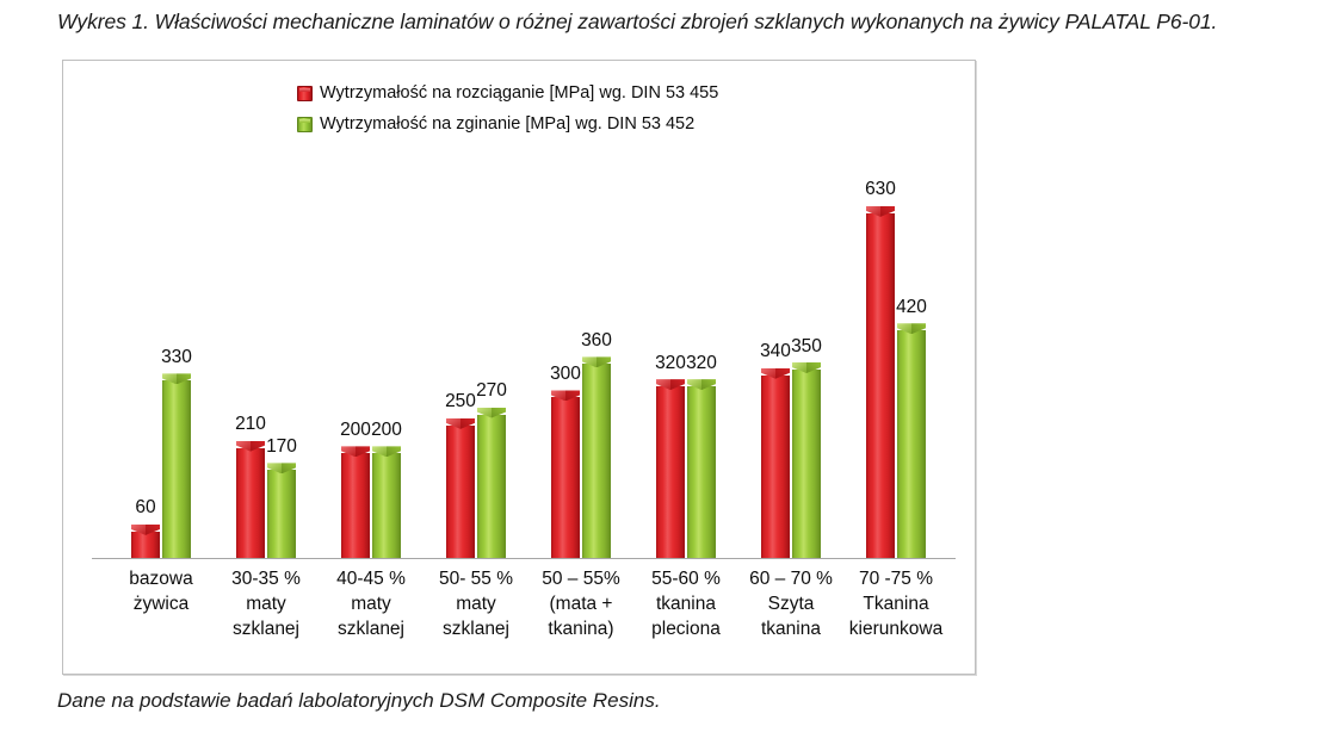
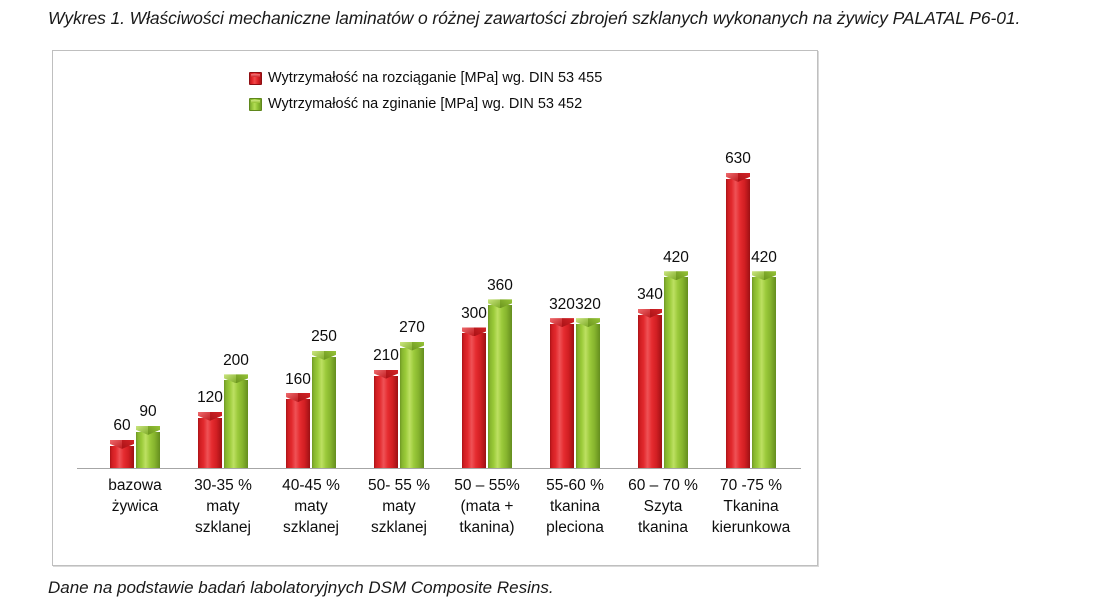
Wytrzymałość na zginanie [MPa] wg. DIN 53 452/bazowa żywica: 330 -> 90
Wytrzymałość na rozciąganie [MPa] wg. DIN 53 455/30-35 % maty szklanej: 210 -> 120
Wytrzymałość na zginanie [MPa] wg. DIN 53 452/30-35 % maty szklanej: 170 -> 200
Wytrzymałość na rozciąganie [MPa] wg. DIN 53 455/40-45 % maty szklanej: 200 -> 160
Wytrzymałość na zginanie [MPa] wg. DIN 53 452/40-45 % maty szklanej: 200 -> 250
Wytrzymałość na rozciąganie [MPa] wg. DIN 53 455/50- 55 % maty szklanej: 250 -> 210
Wytrzymałość na zginanie [MPa] wg. DIN 53 452/60 – 70 % Szyta tkanina: 350 -> 420
